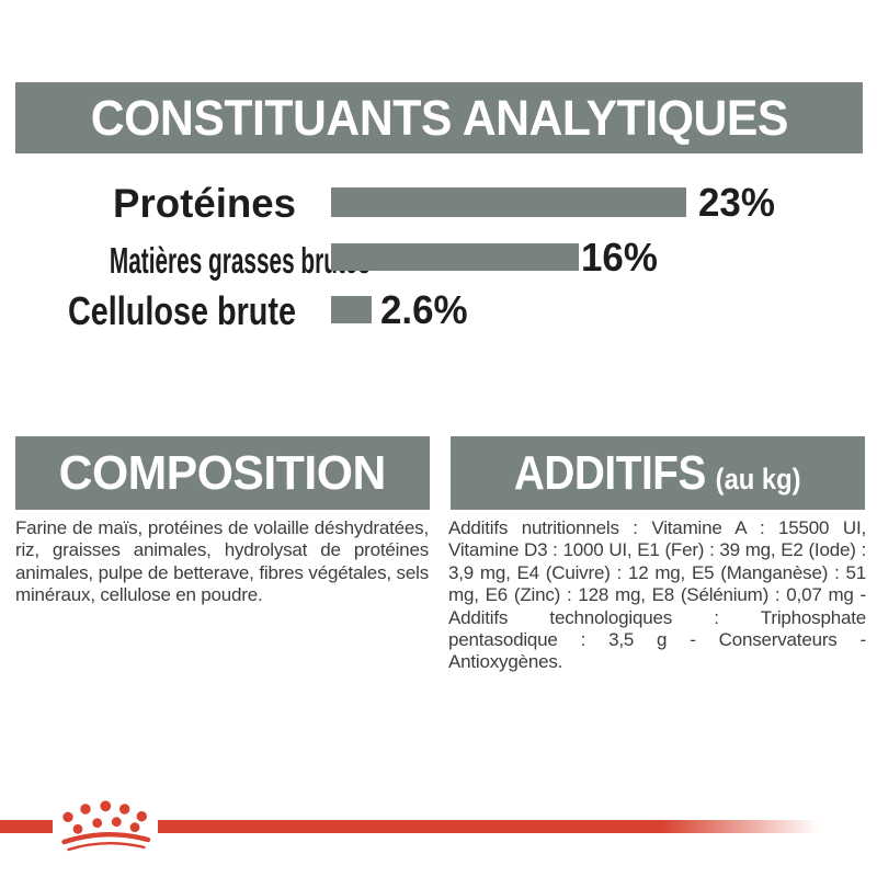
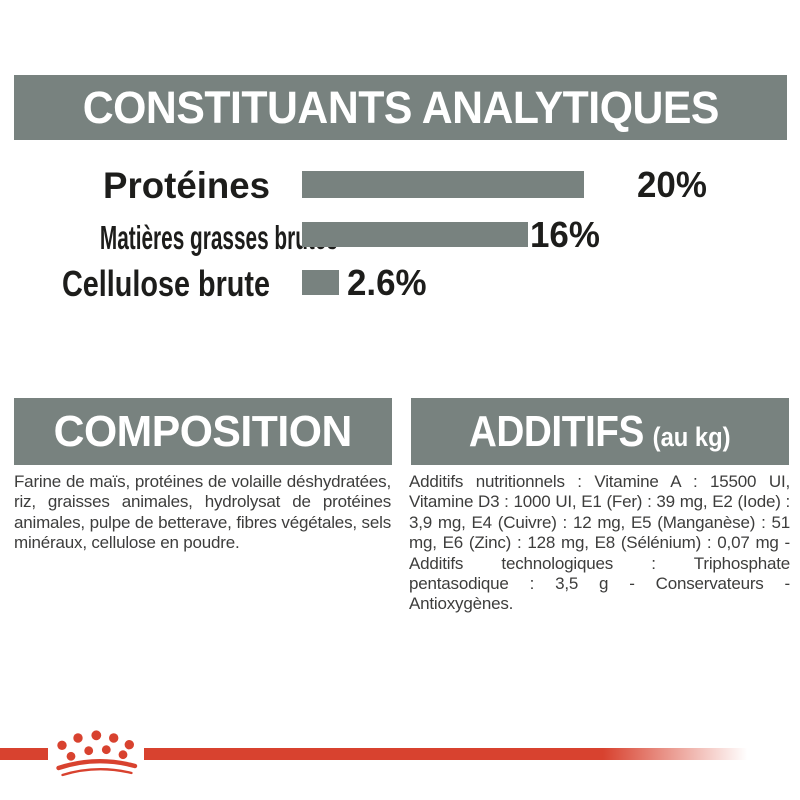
Protéines: 23% -> 20%
